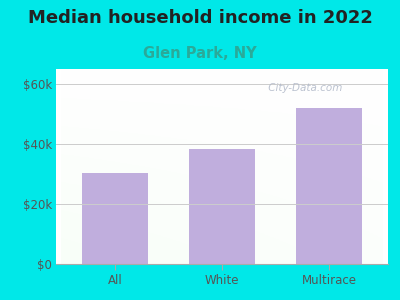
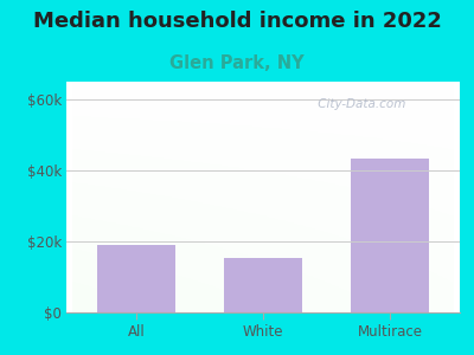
All: $30.5k -> $19.0k
White: $38.5k -> $15.5k
Multirace: $52.0k -> $43.5k
